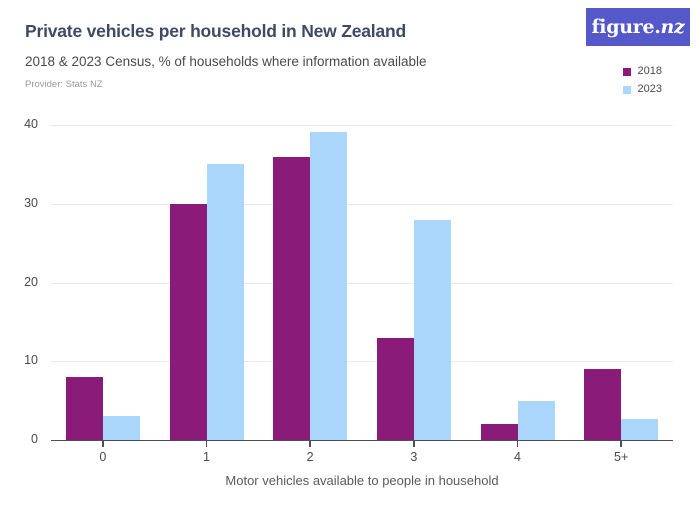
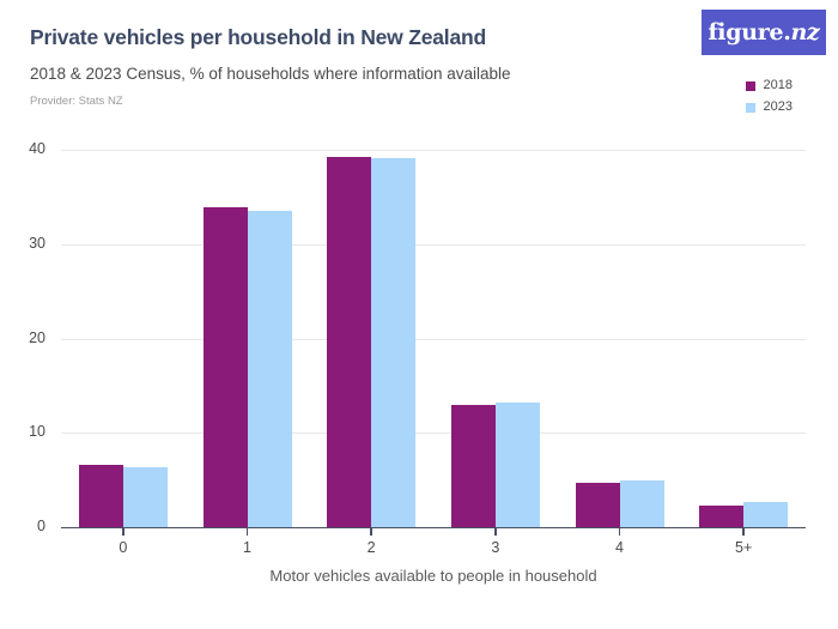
2018/0: 8 -> 7
2023/0: 3 -> 6
2018/1: 30 -> 34
2023/1: 35 -> 34
2018/2: 36 -> 39
2023/3: 28 -> 13
2018/4: 2 -> 5
2018/5+: 9 -> 2
